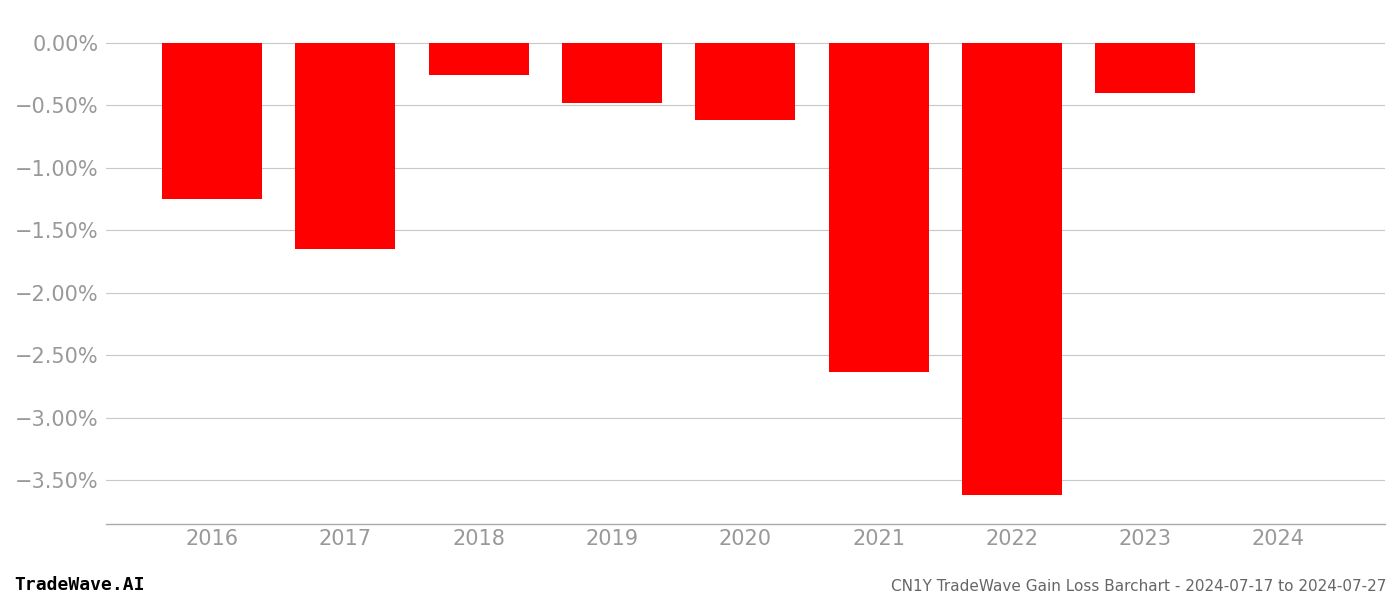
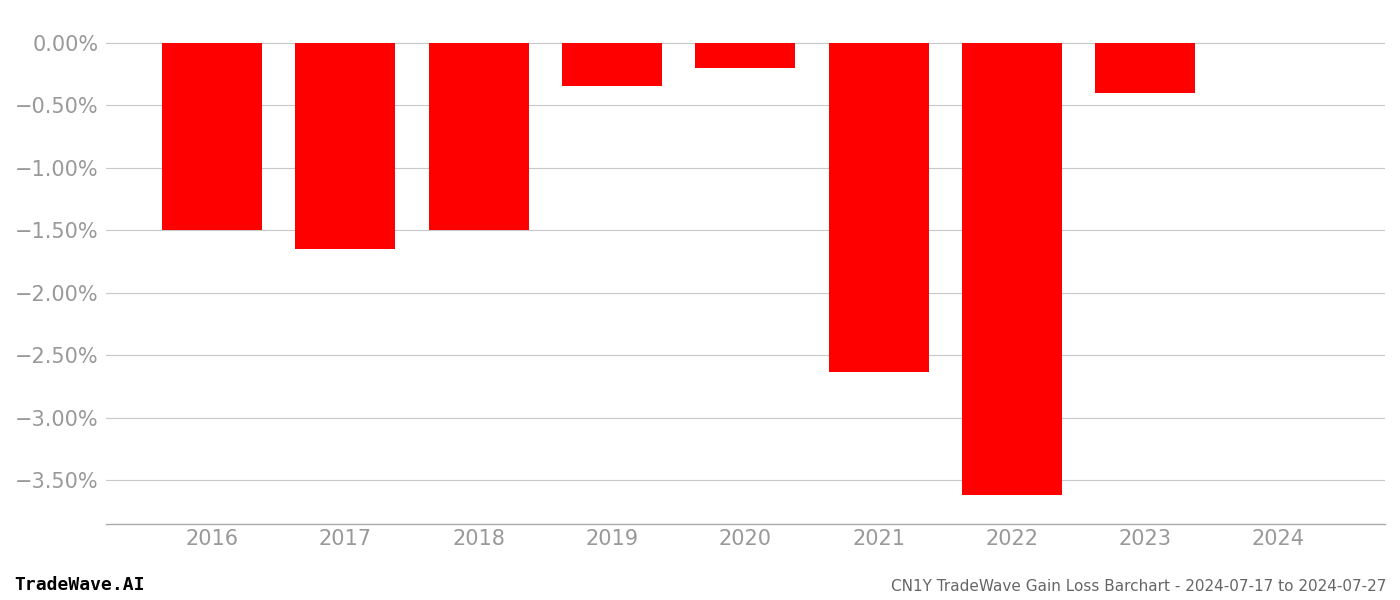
2016: -1.25% -> -1.50%
2018: -0.26% -> -1.50%
2019: -0.48% -> -0.35%
2020: -0.62% -> -0.20%
